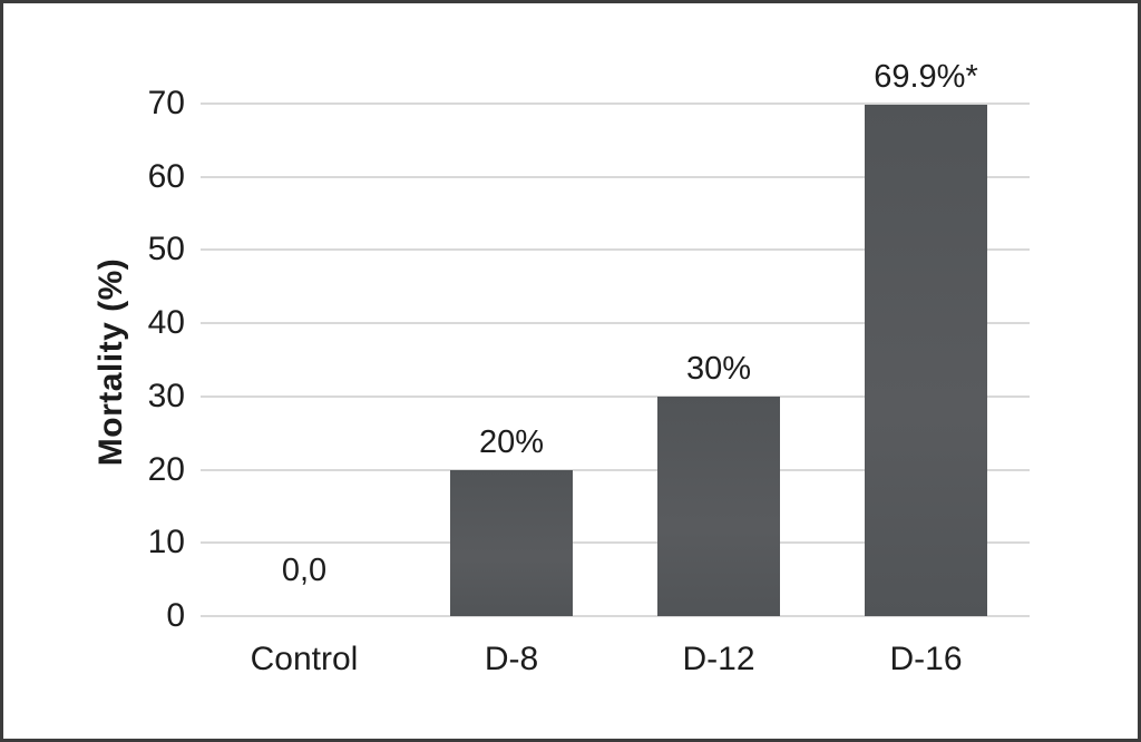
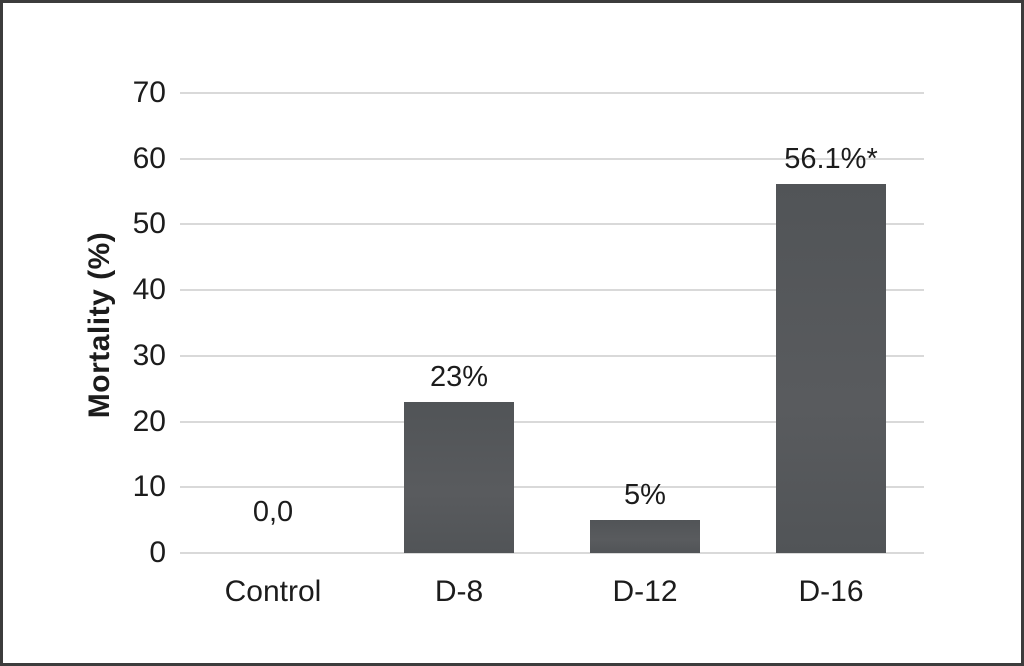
D-8: 20% -> 23%
D-12: 30% -> 5%
D-16: 69.9 -> 56.1
